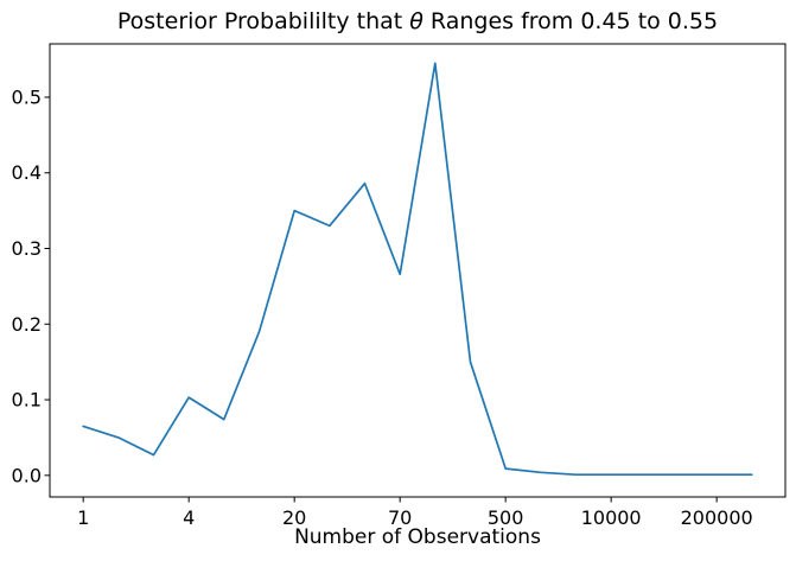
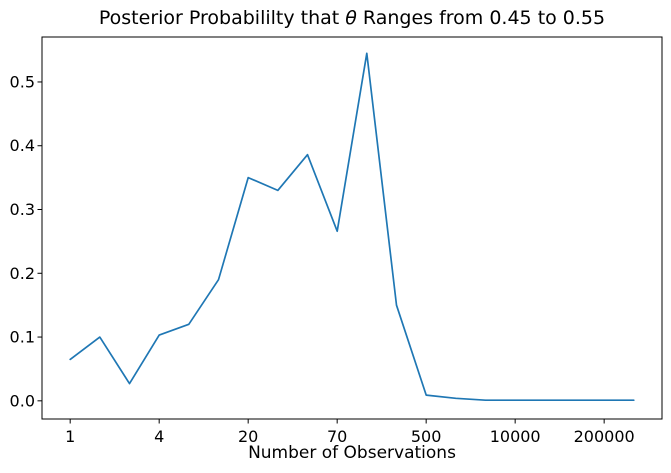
1: 0.05 -> 0.10
4: 0.07 -> 0.12
